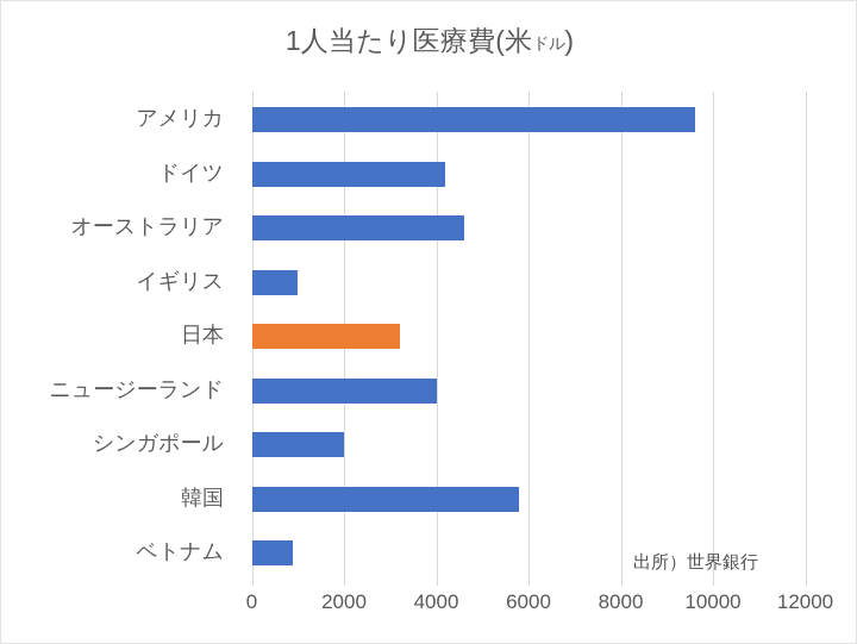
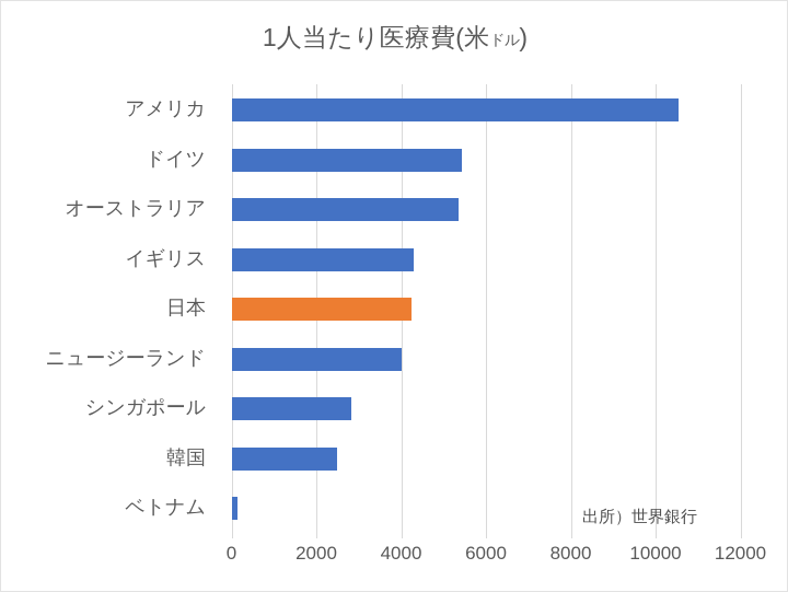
アメリカ: 9600 -> 10500
ドイツ: 4200 -> 5400
オーストラリア: 4600 -> 5400
イギリス: 1000 -> 4300
日本: 3200 -> 4200
シンガポール: 2000 -> 2800
韓国: 5800 -> 2500
ベトナム: 900 -> 100
